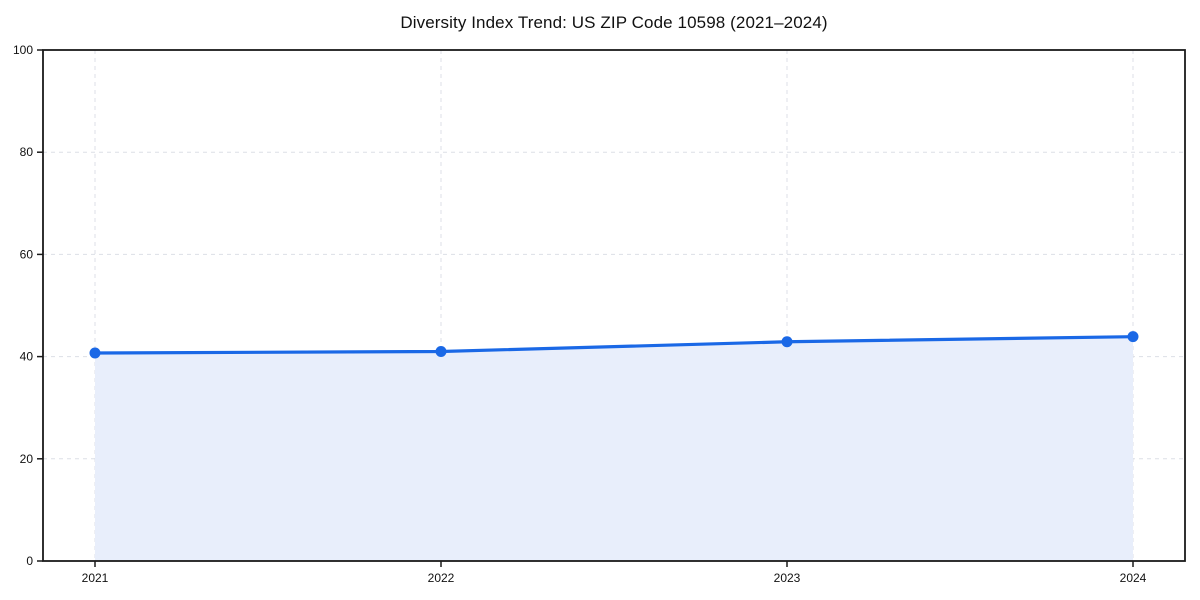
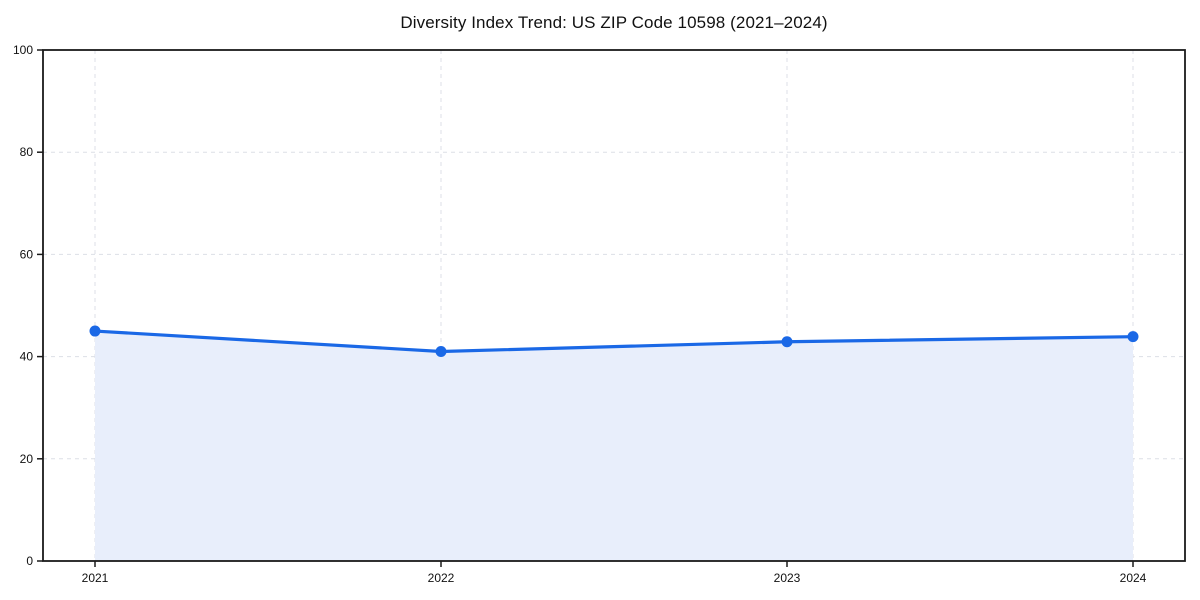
2021: 41 -> 45
